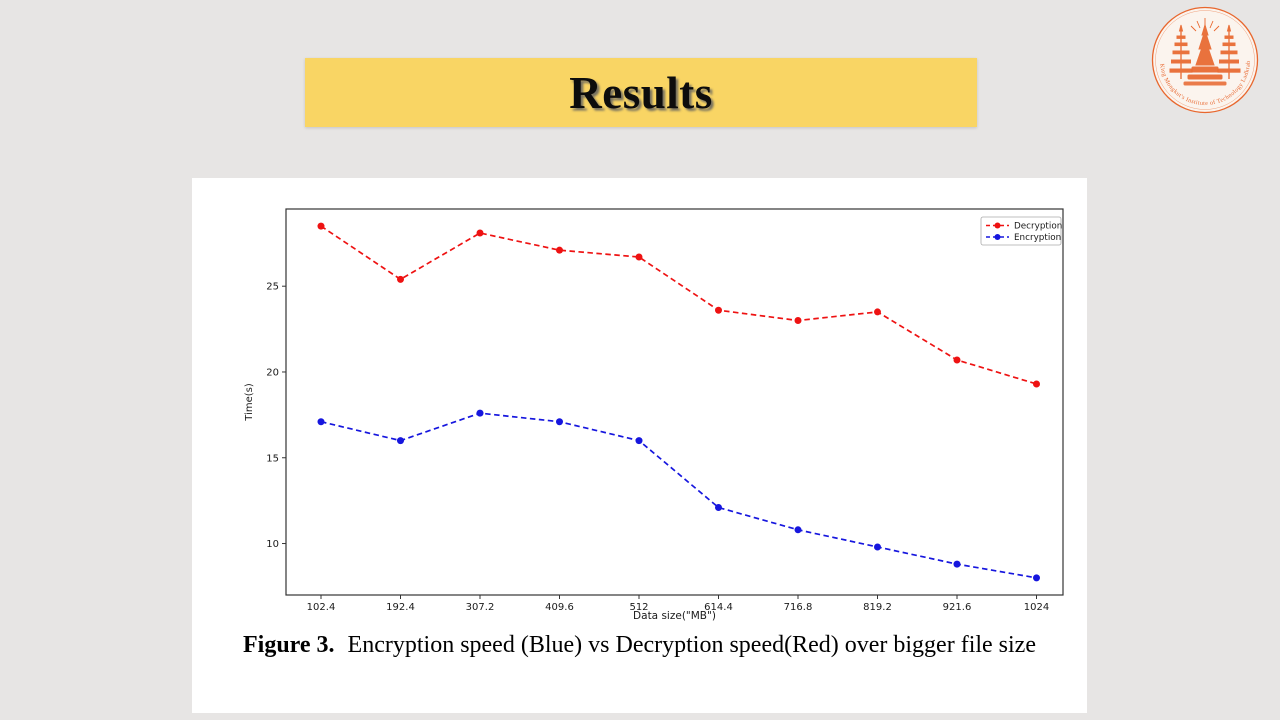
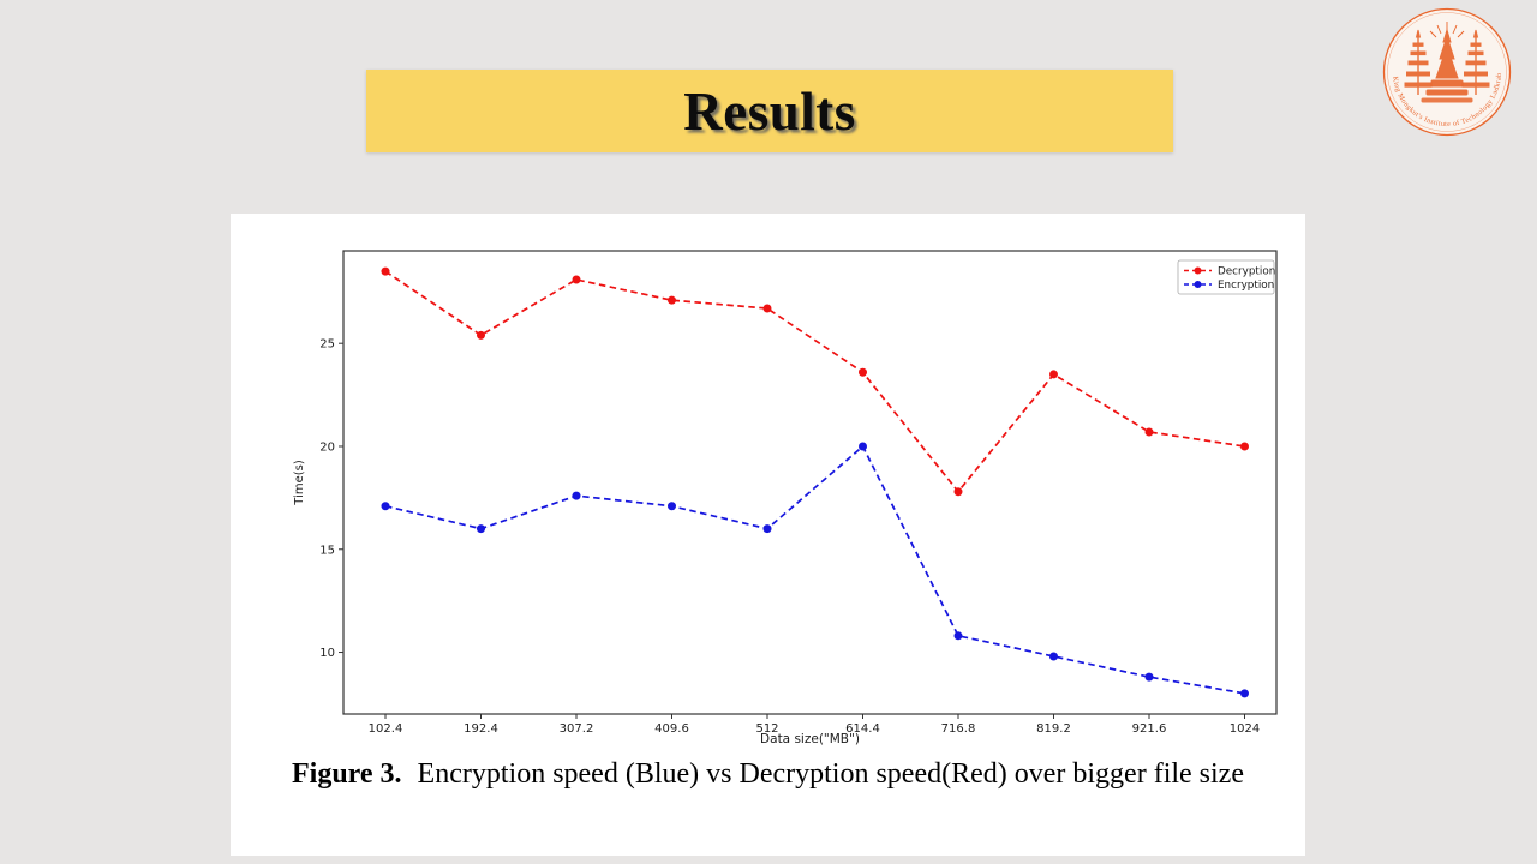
Encryption/614.4: 12.1 -> 20.0
Decryption/716.8: 23.0 -> 17.8
Decryption/1024: 19.3 -> 20.0
